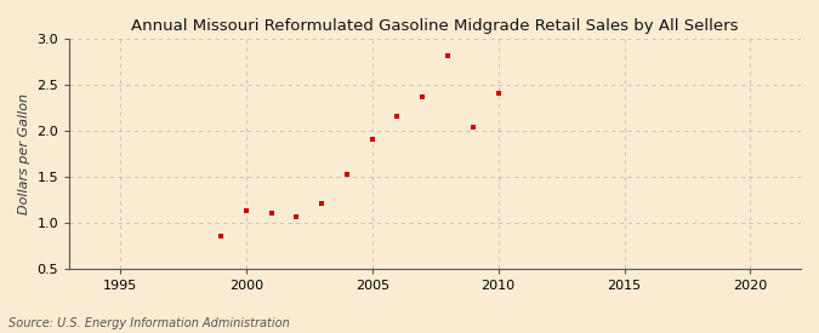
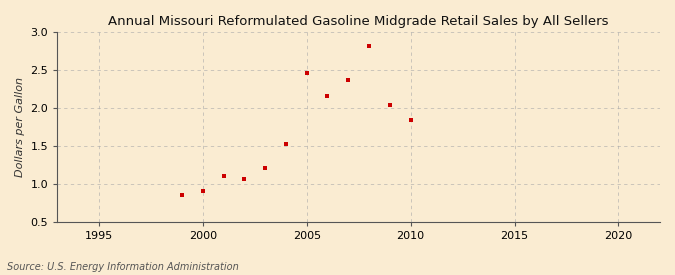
2000: 1.13 -> 0.90
2005: 1.91 -> 2.46
2010: 2.41 -> 1.84
